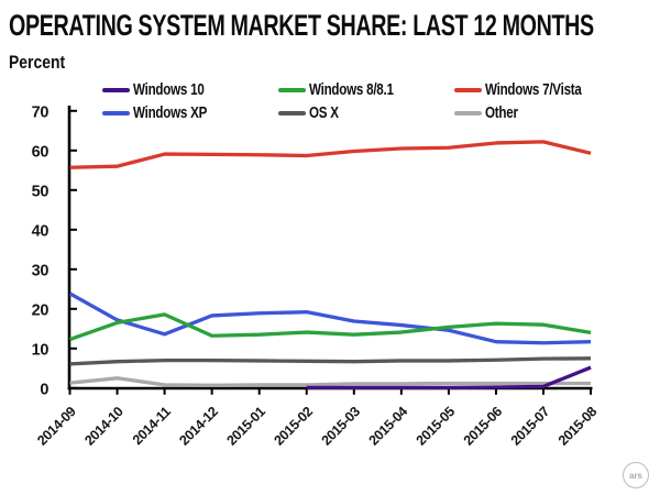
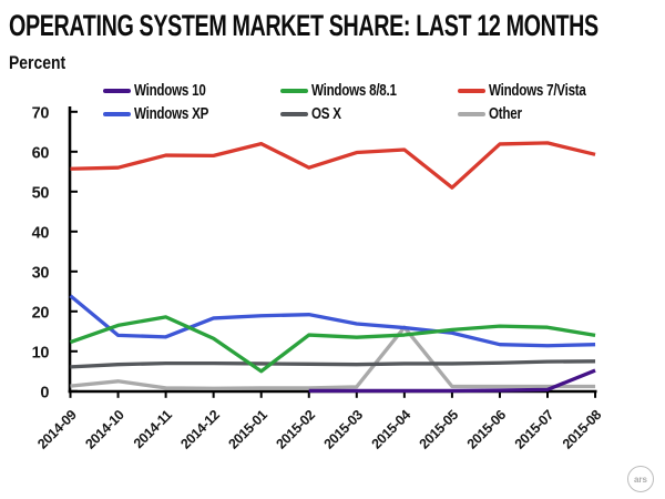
Windows XP/2014-10: 17 -> 14
Windows 8/8.1/2015-01: 14 -> 5
Windows 7/Vista/2015-01: 59 -> 62
Windows 7/Vista/2015-02: 59 -> 56
Other/2015-04: 1 -> 16
Windows 7/Vista/2015-05: 61 -> 51
